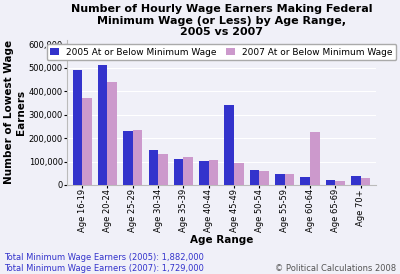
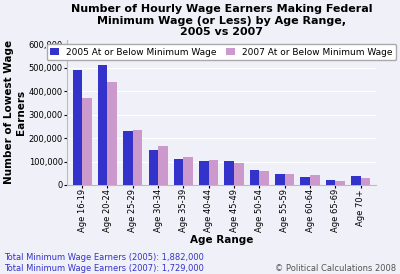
2007 At or Below Minimum Wage/Age 30-34: 130,000 -> 165,000
2005 At or Below Minimum Wage/Age 45-49: 340,000 -> 102,000
2007 At or Below Minimum Wage/Age 60-64: 225,000 -> 43,000
